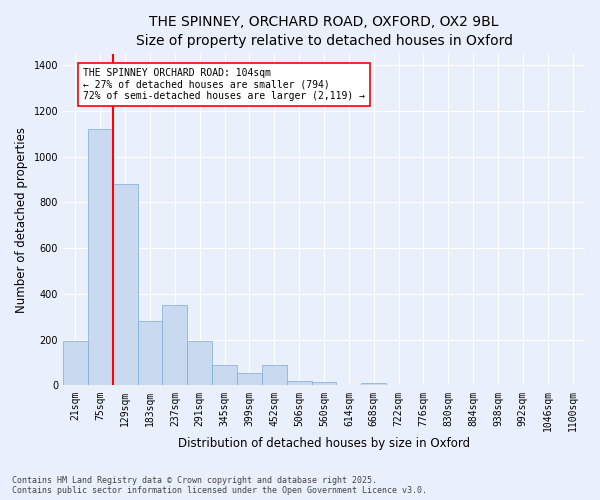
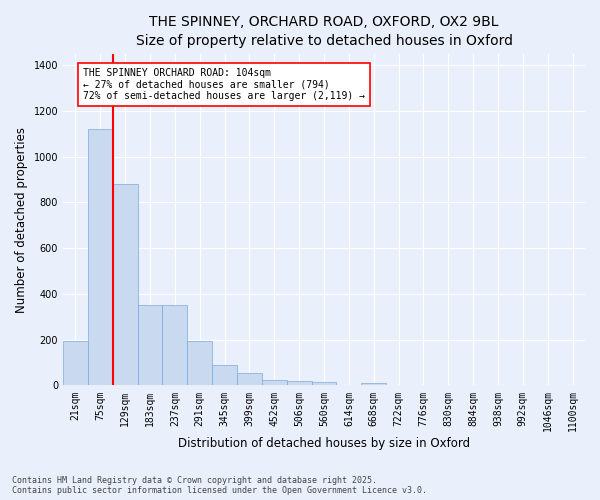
183sqm: 280 -> 350
452sqm: 90 -> 25
